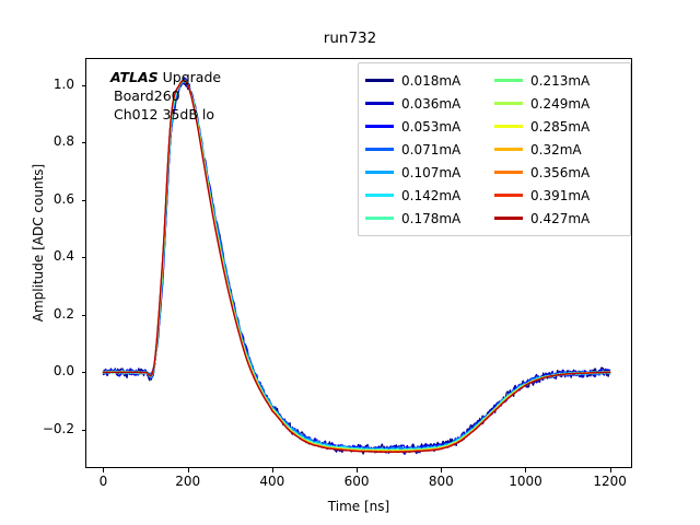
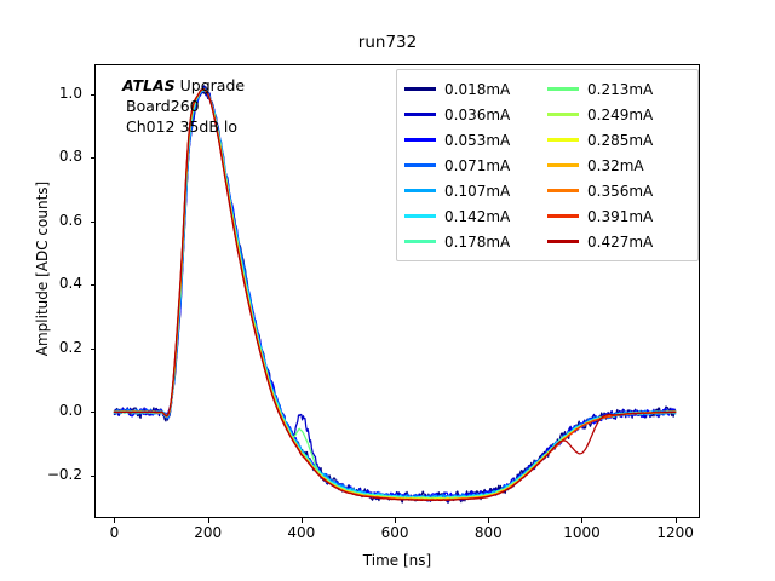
0.036mA/400: -0.12 -> -0.01
0.213mA/400: -0.13 -> -0.06
0.427mA/1000: -0.05 -> -0.13
